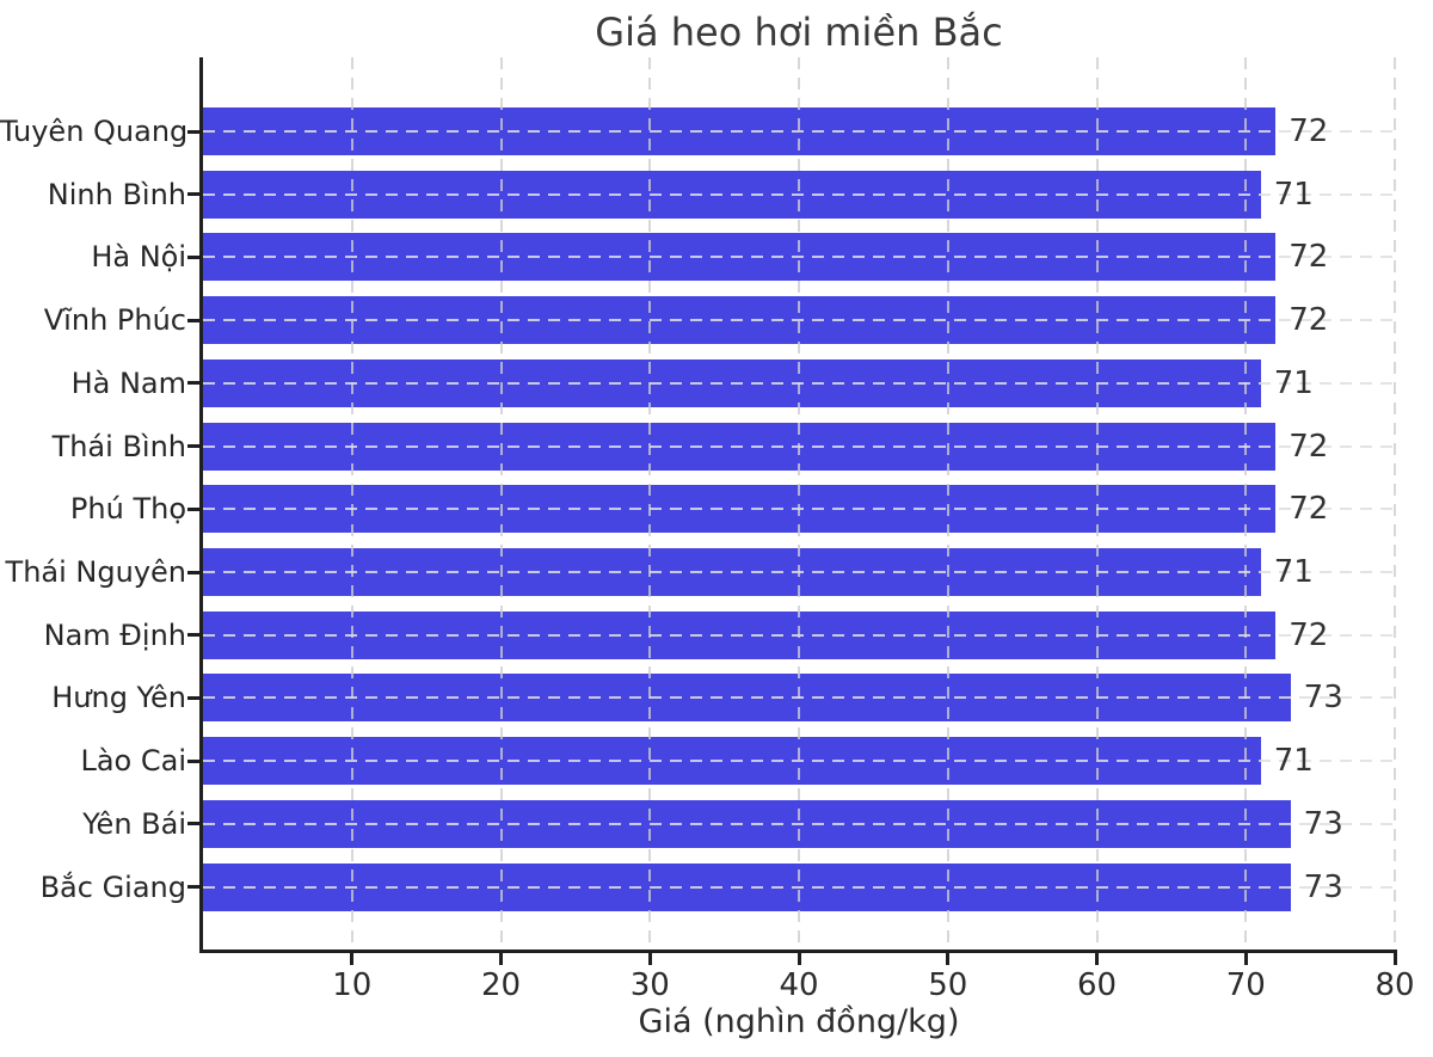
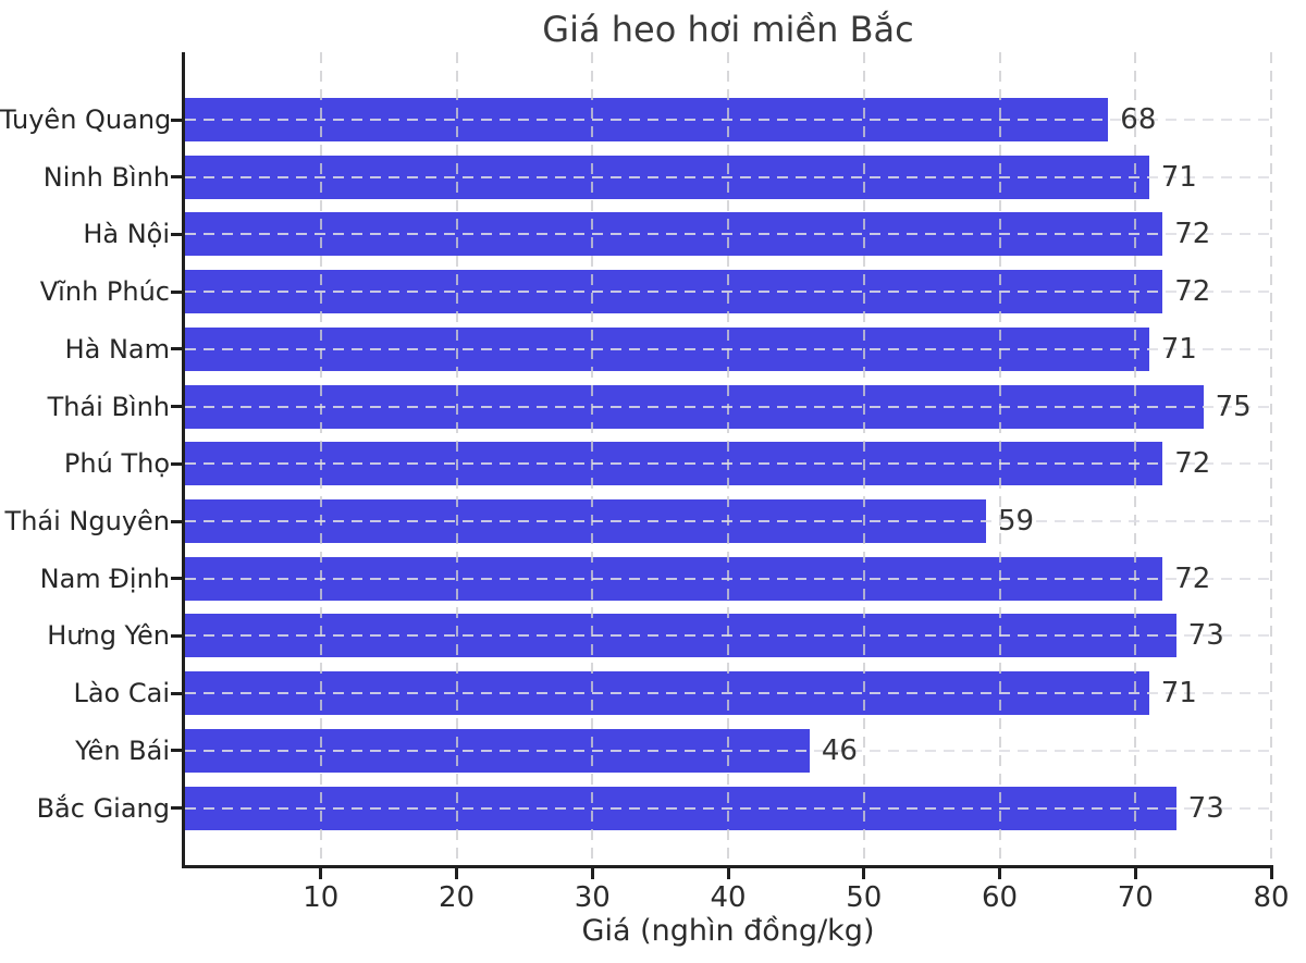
Tuyên Quang: 72 -> 68
Thái Bình: 72 -> 75
Thái Nguyên: 71 -> 59
Yên Bái: 73 -> 46
